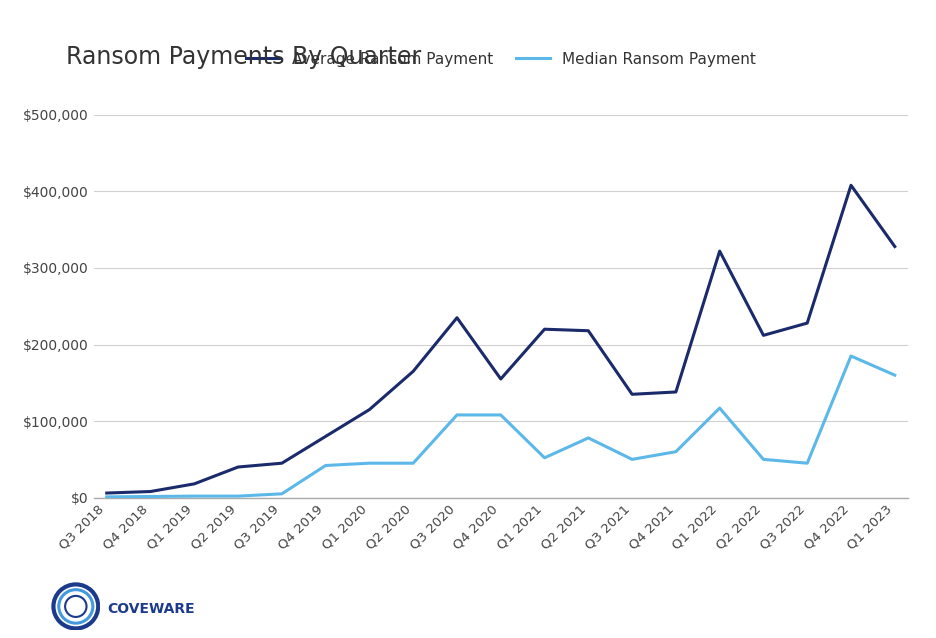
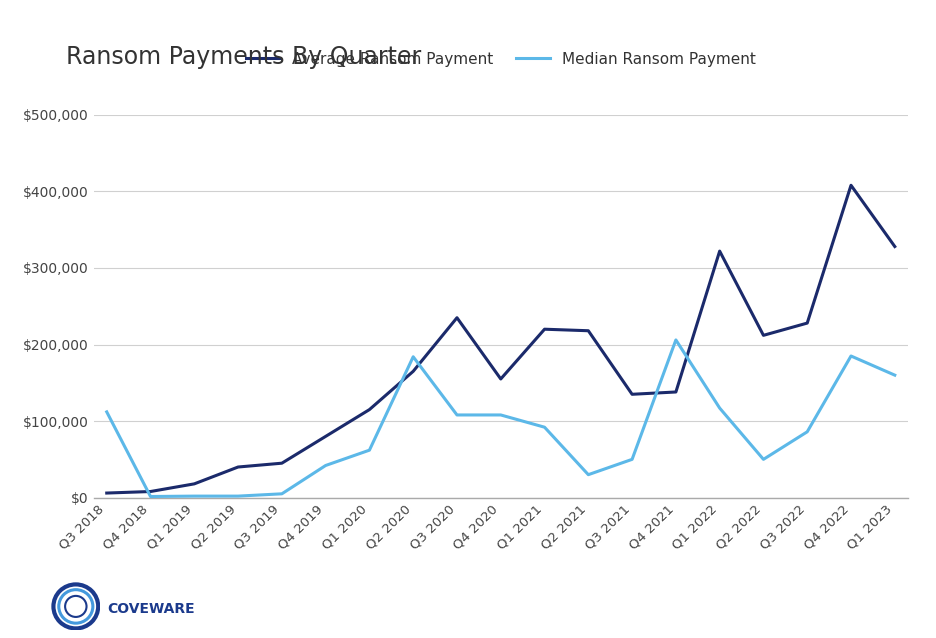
Median Ransom Payment/Q3 2018: $1,000 -> $112,000
Median Ransom Payment/Q1 2020: $45,000 -> $62,000
Median Ransom Payment/Q2 2020: $45,000 -> $184,000
Median Ransom Payment/Q1 2021: $52,000 -> $92,000
Median Ransom Payment/Q2 2021: $78,000 -> $30,000
Median Ransom Payment/Q4 2021: $60,000 -> $206,000
Median Ransom Payment/Q3 2022: $45,000 -> $86,000
